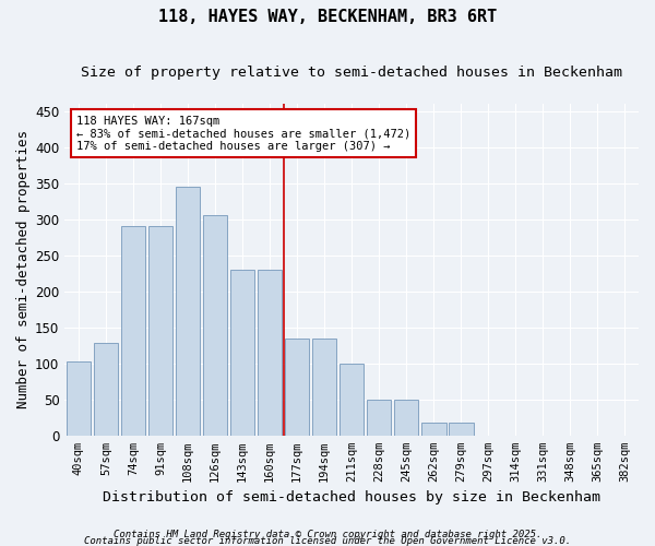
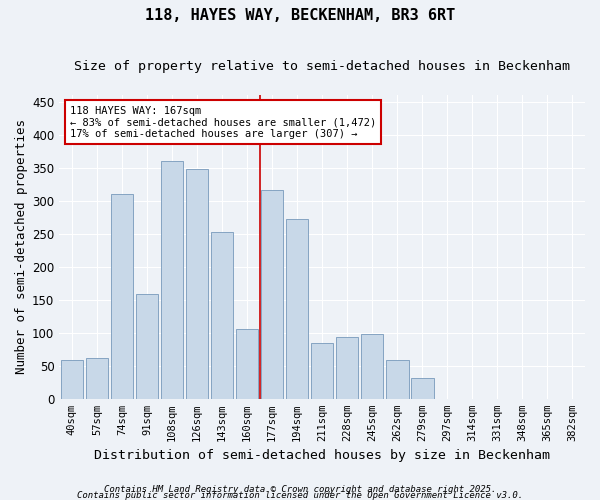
40sqm: 102 -> 58
57sqm: 128 -> 62
74sqm: 290 -> 310
91sqm: 290 -> 158
108sqm: 345 -> 360
126sqm: 305 -> 348
143sqm: 230 -> 252
160sqm: 230 -> 106
177sqm: 135 -> 316
194sqm: 135 -> 272
211sqm: 100 -> 84
228sqm: 50 -> 94
245sqm: 50 -> 98
262sqm: 18 -> 58
279sqm: 18 -> 32
